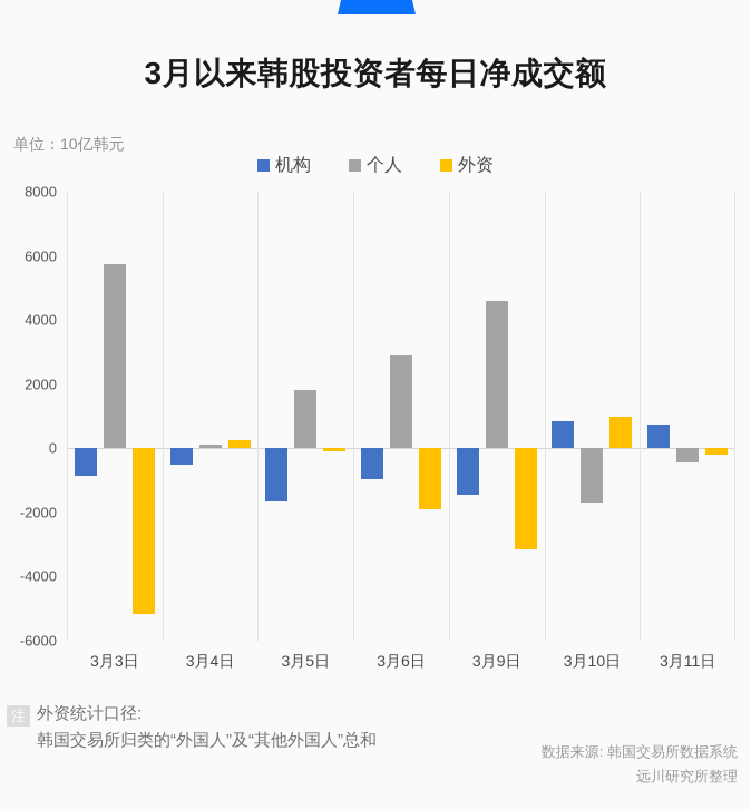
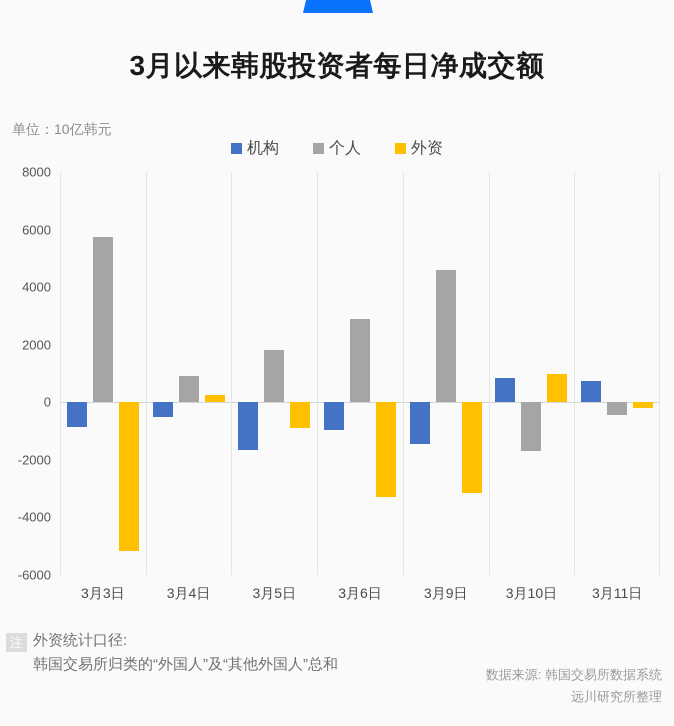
个人/3月4日: 100 -> 900
外资/3月5日: -100 -> -900
外资/3月6日: -1900 -> -3300
